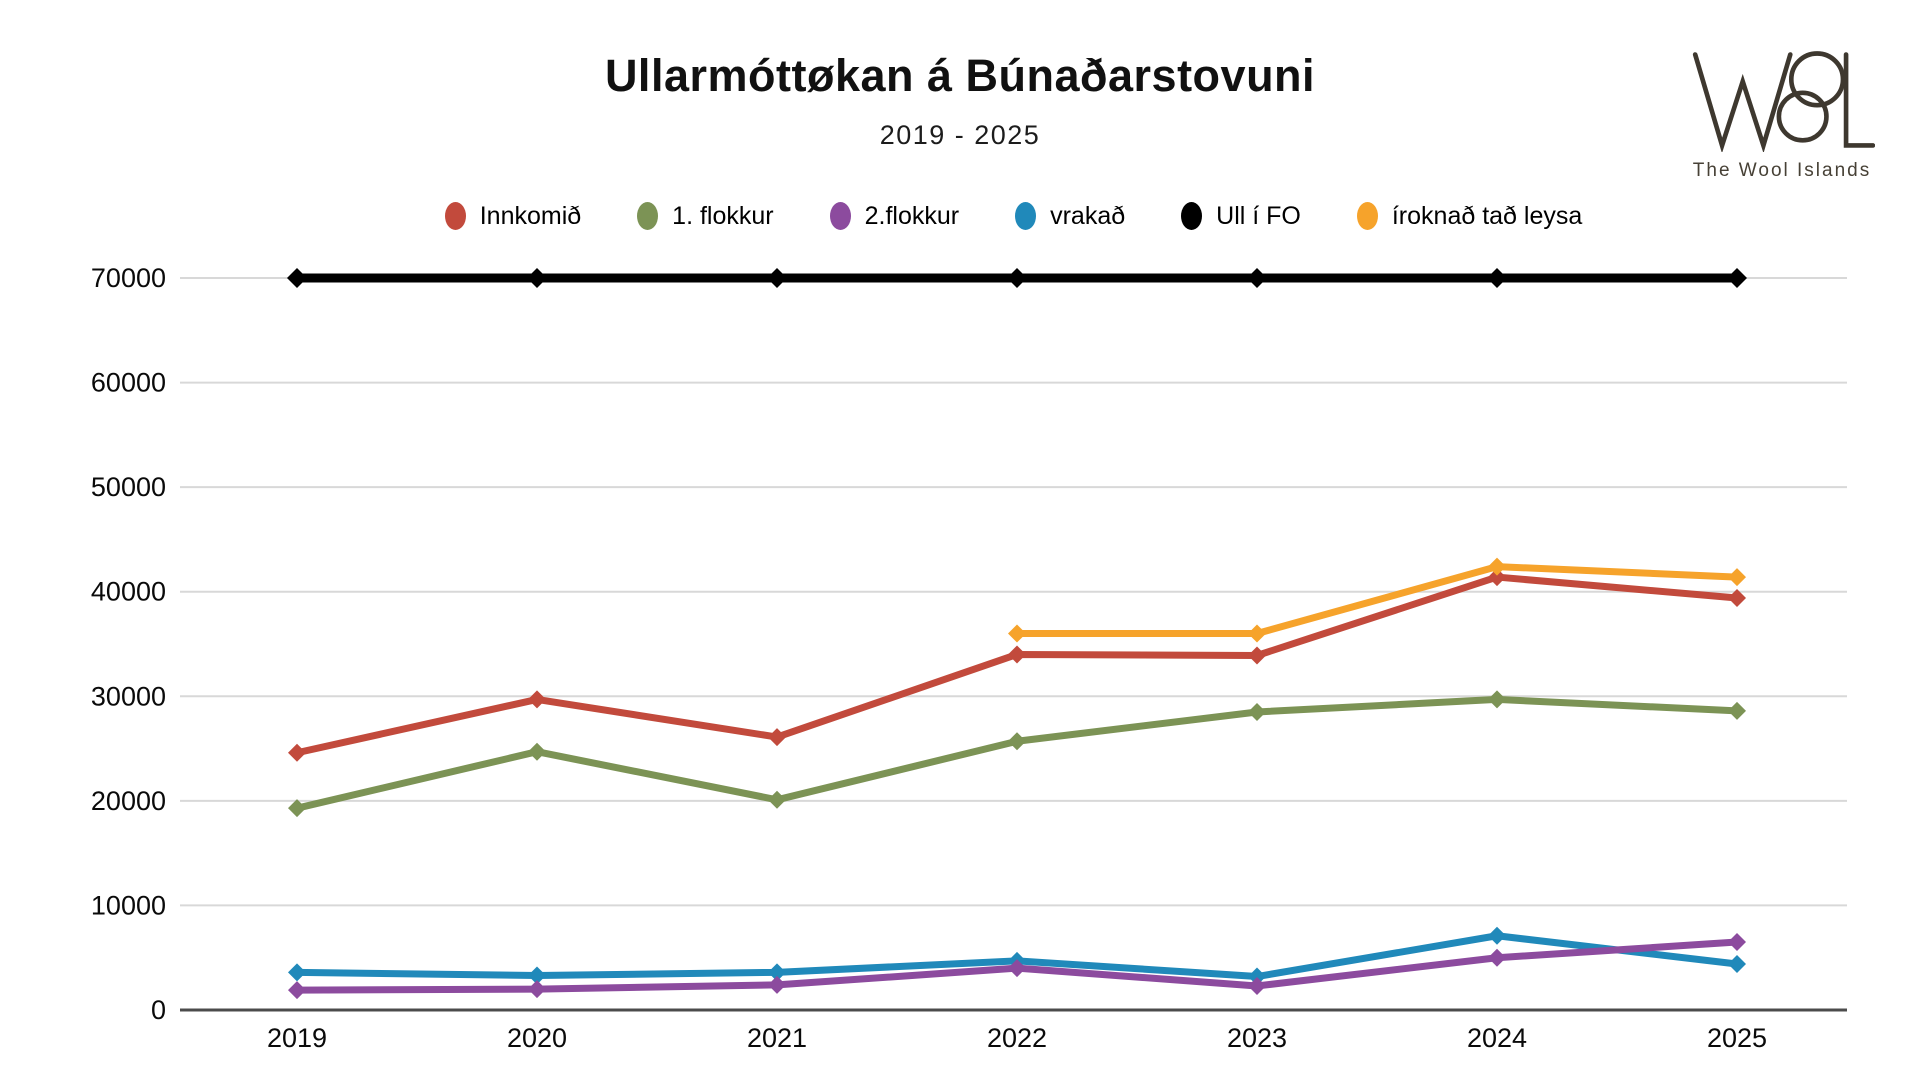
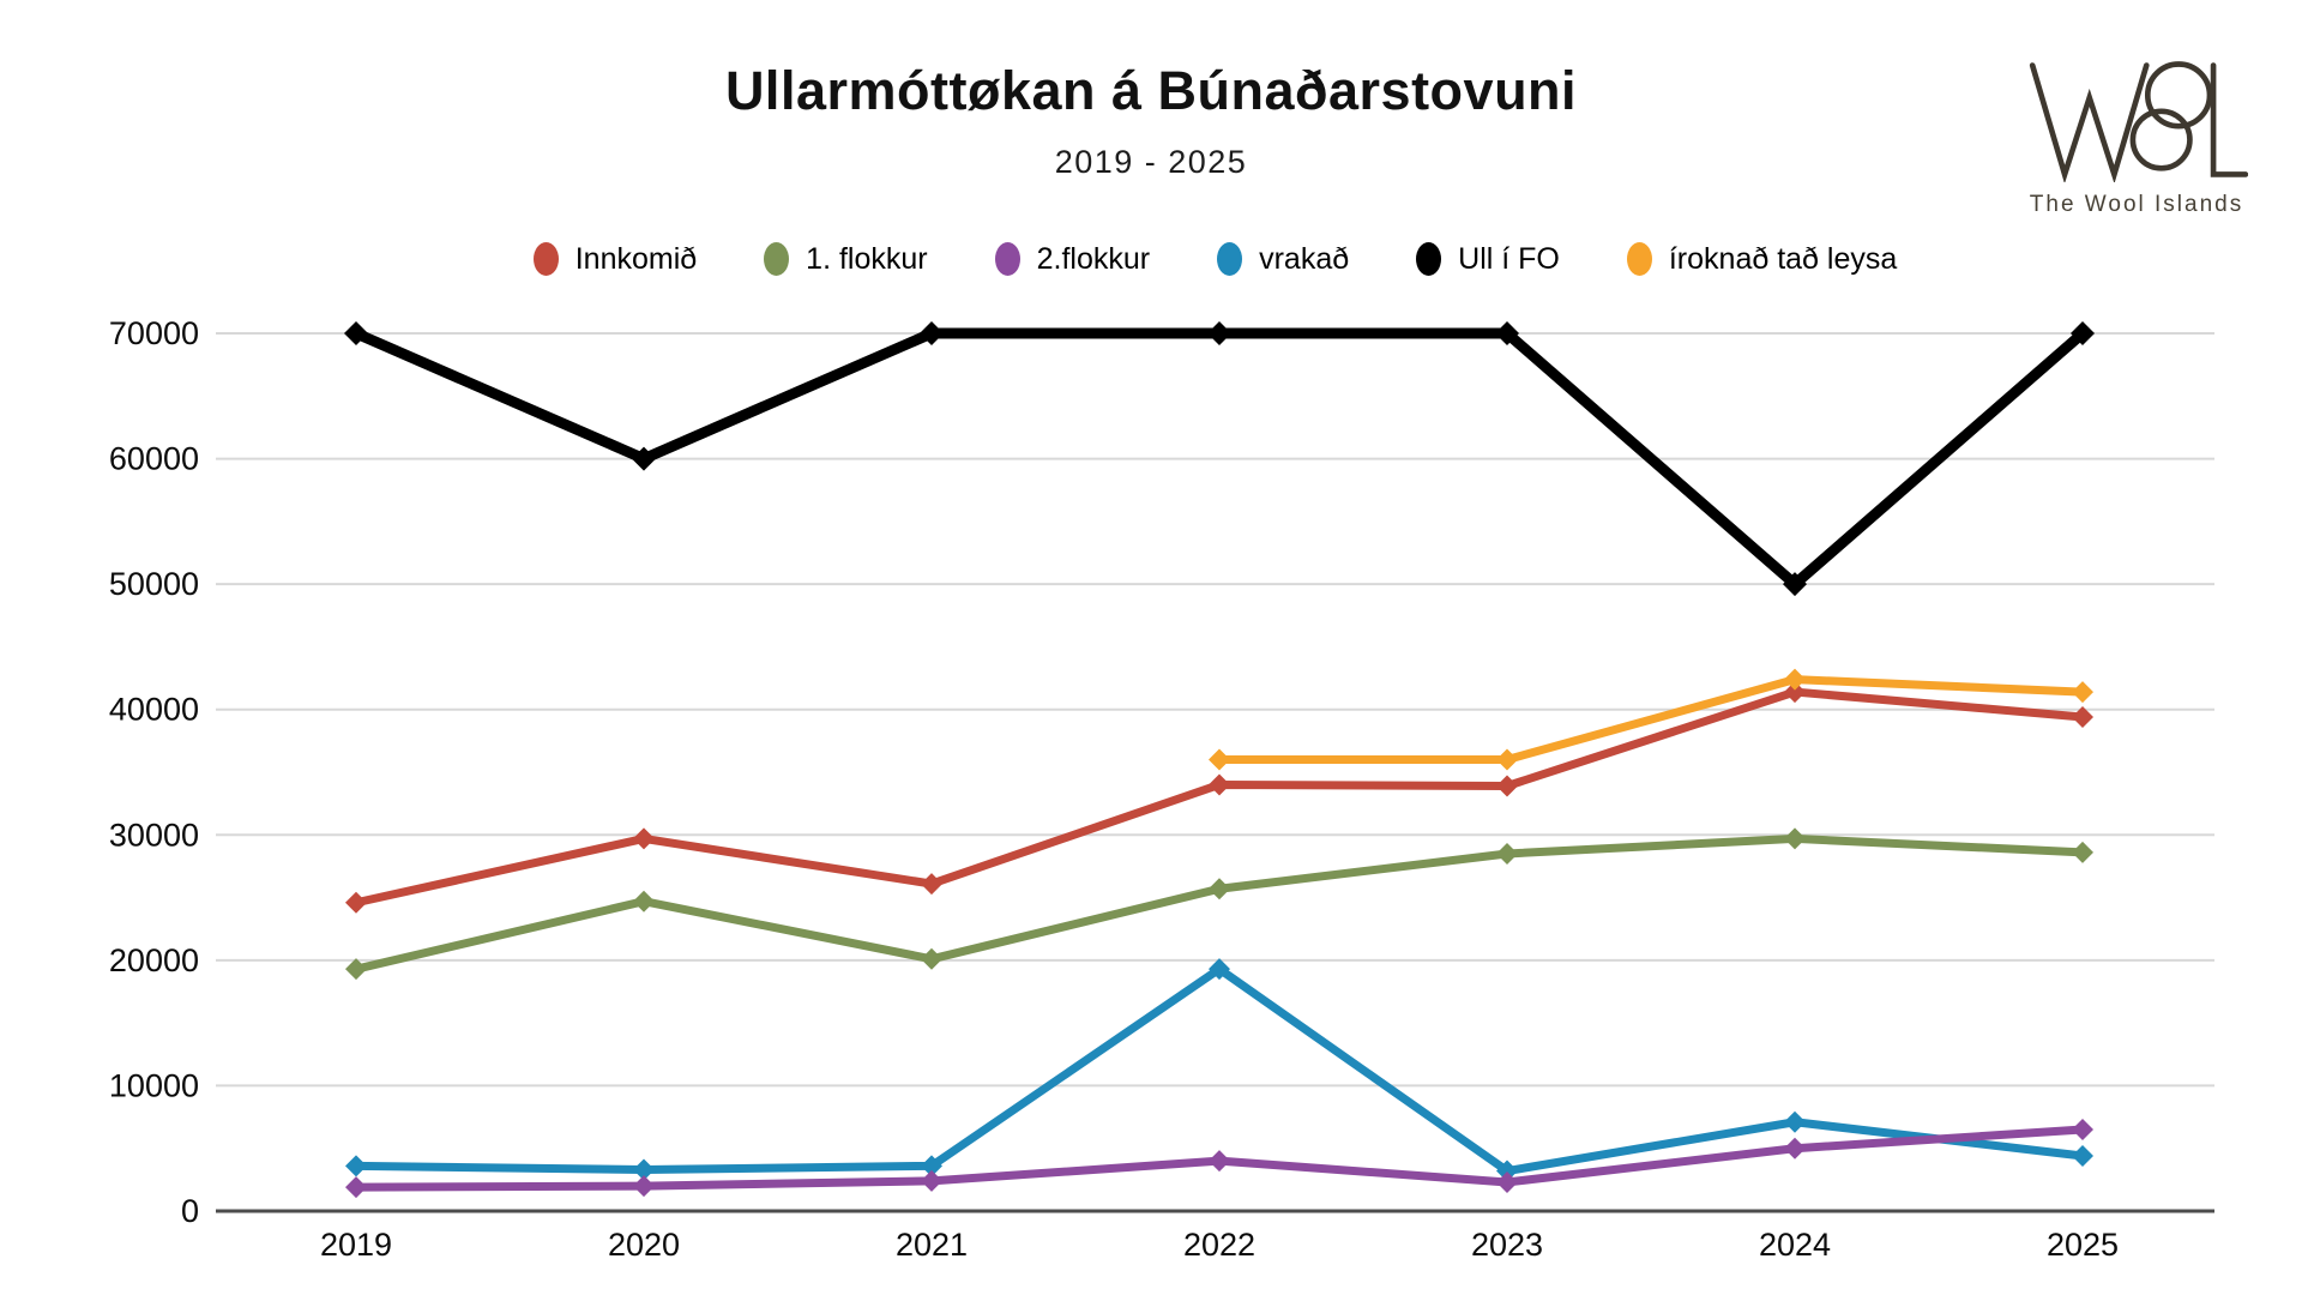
Ull í FO/2020: 70000 -> 60000
vrakað/2022: 4700 -> 19300
Ull í FO/2024: 70000 -> 50000
